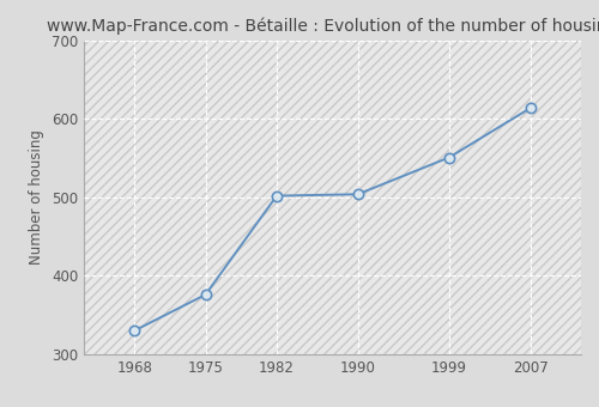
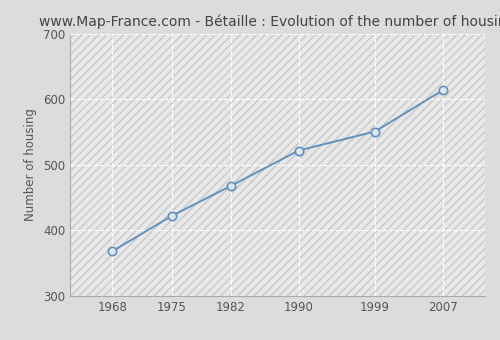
1968: 330 -> 368
1975: 376 -> 422
1982: 502 -> 468
1990: 504 -> 522
